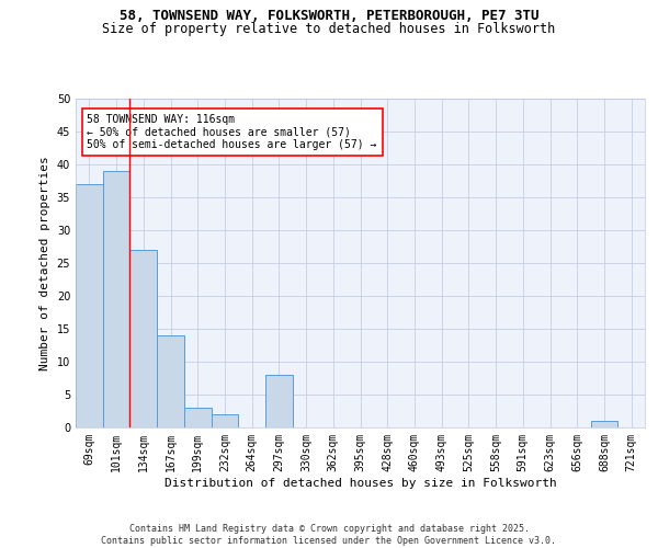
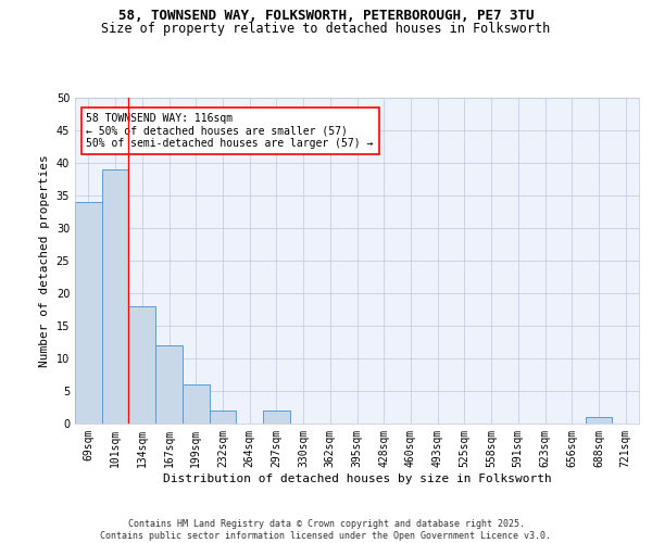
69sqm: 37 -> 34
134sqm: 27 -> 18
167sqm: 14 -> 12
199sqm: 3 -> 6
297sqm: 8 -> 2
